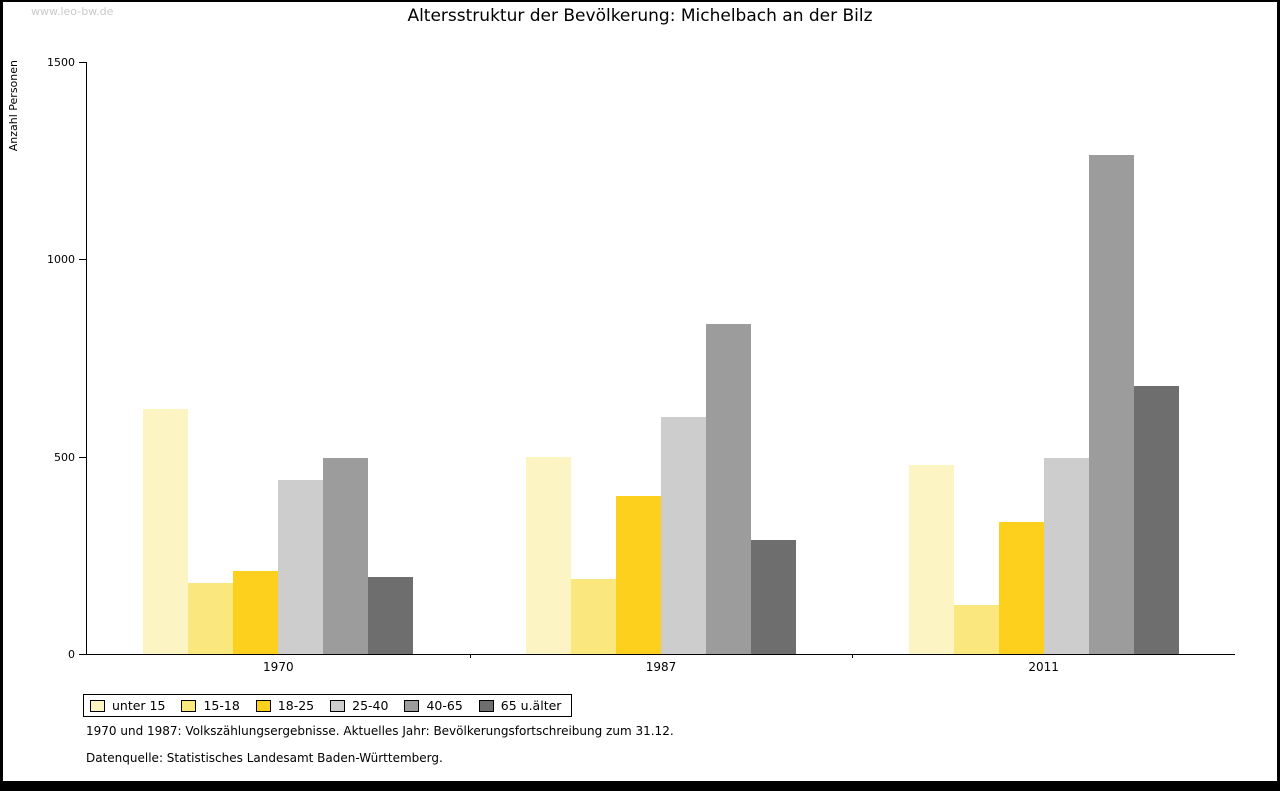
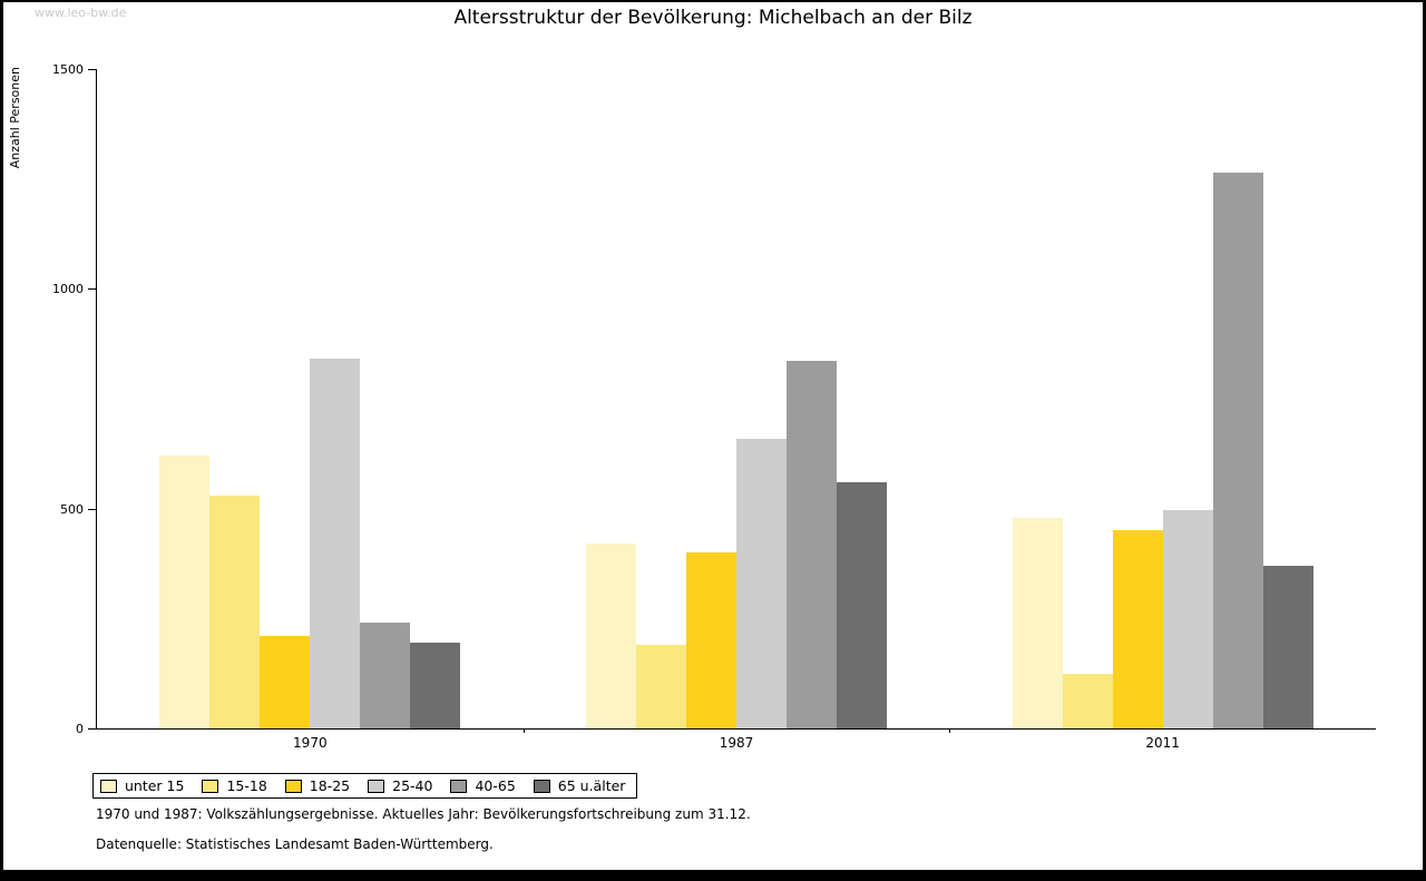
15-18/1970: 180 -> 530
25-40/1970: 440 -> 840
40-65/1970: 500 -> 240
unter 15/1987: 500 -> 420
25-40/1987: 600 -> 660
65 u.älter/1987: 290 -> 560
18-25/2011: 340 -> 450
65 u.älter/2011: 680 -> 370
